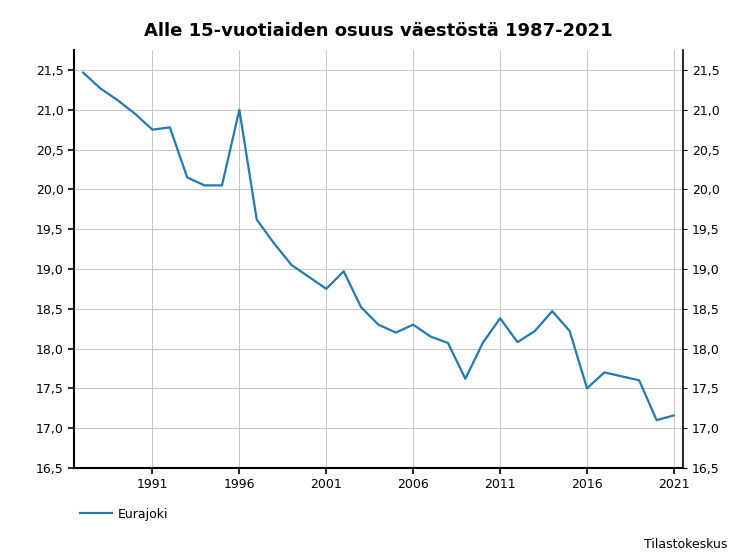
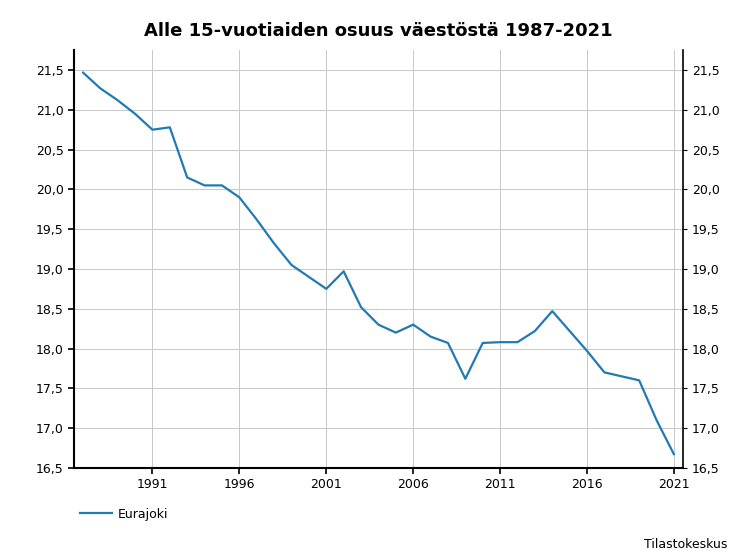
1996: 21,00 -> 19,90
2011: 18,38 -> 18,08
2016: 17,50 -> 17,97
2021: 17,16 -> 16,67
